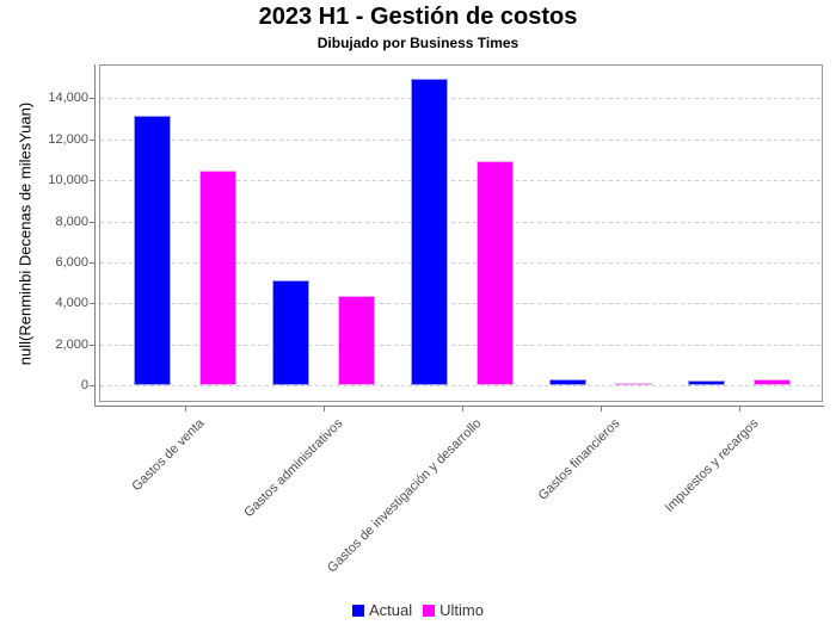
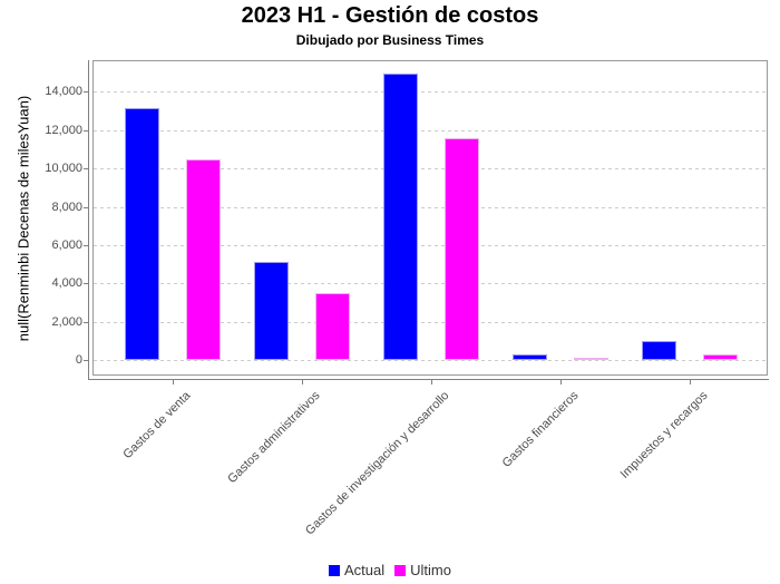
Ultimo/Gastos administrativos: 4400 -> 3500
Ultimo/Gastos de investigación y desarrollo: 11000 -> 11600
Actual/Impuestos y recargos: 200 -> 1000
